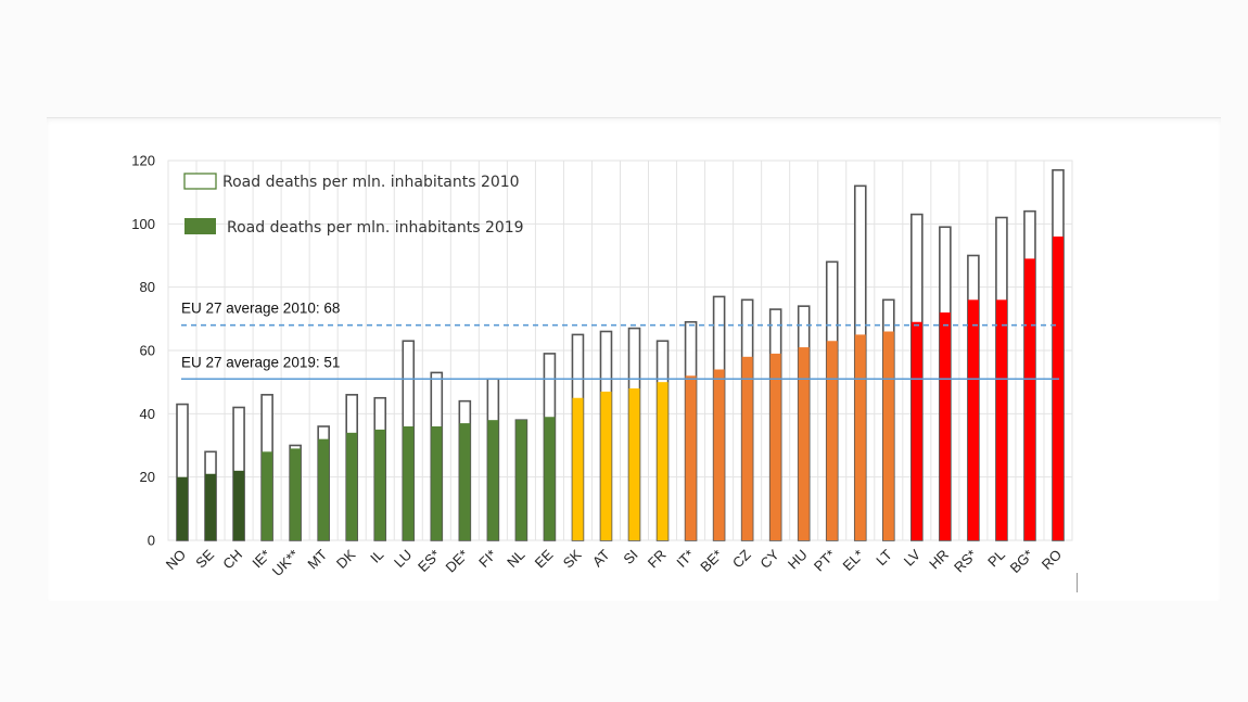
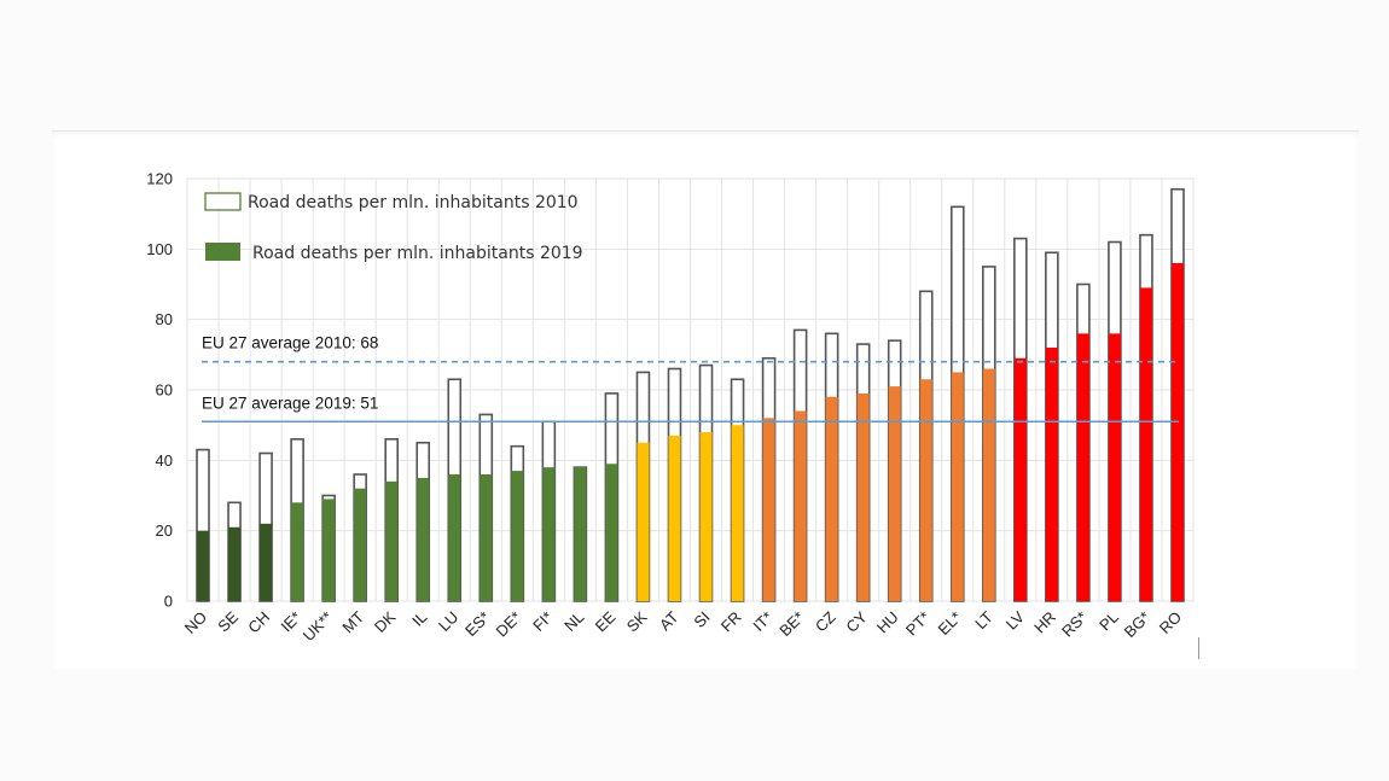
Road deaths per mln. inhabitants 2010/LT: 76 -> 95
